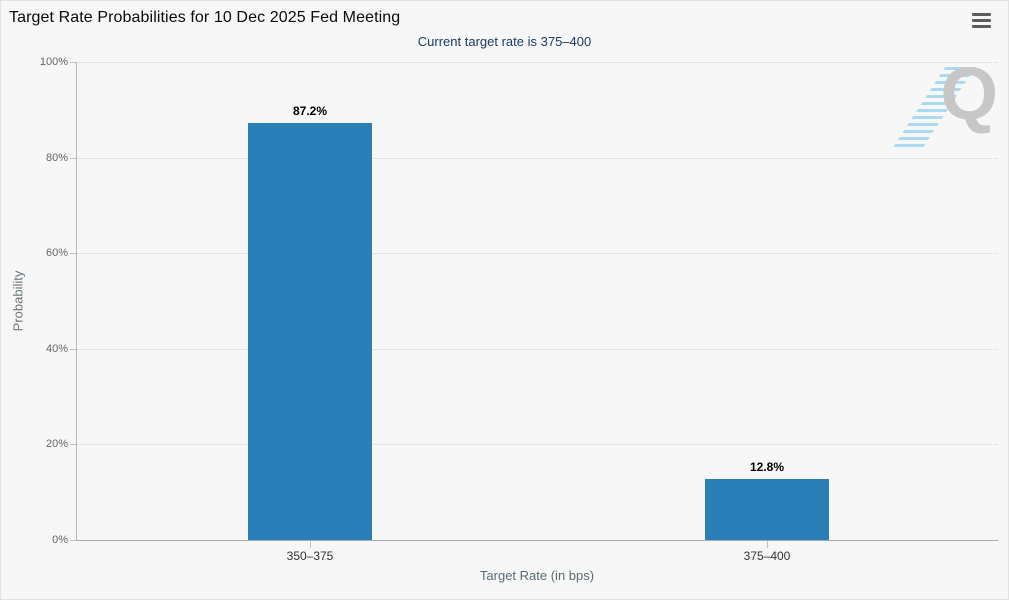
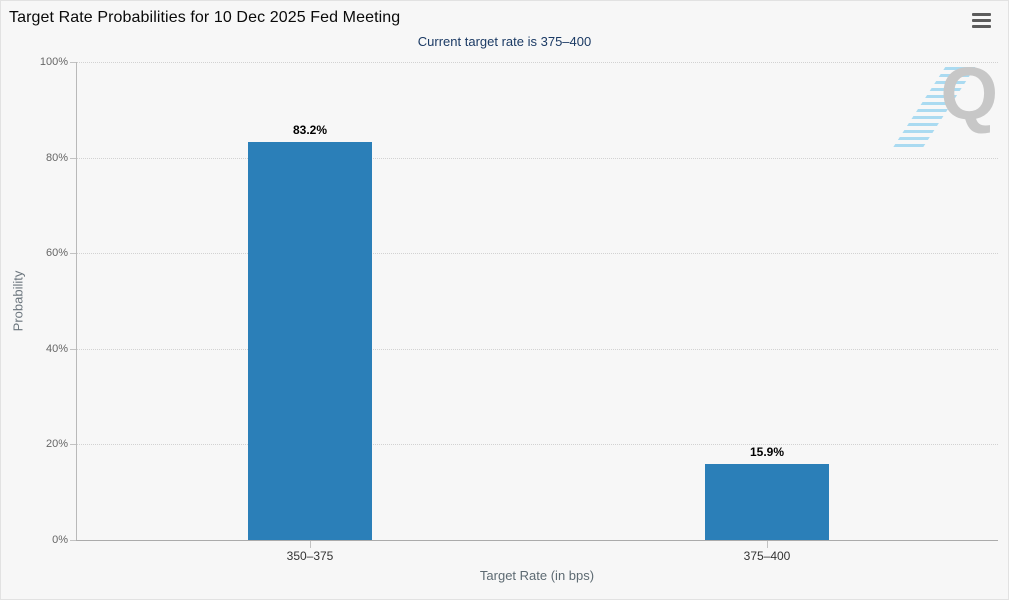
350–375: 87.2% -> 83.2%
375–400: 12.8% -> 15.9%
